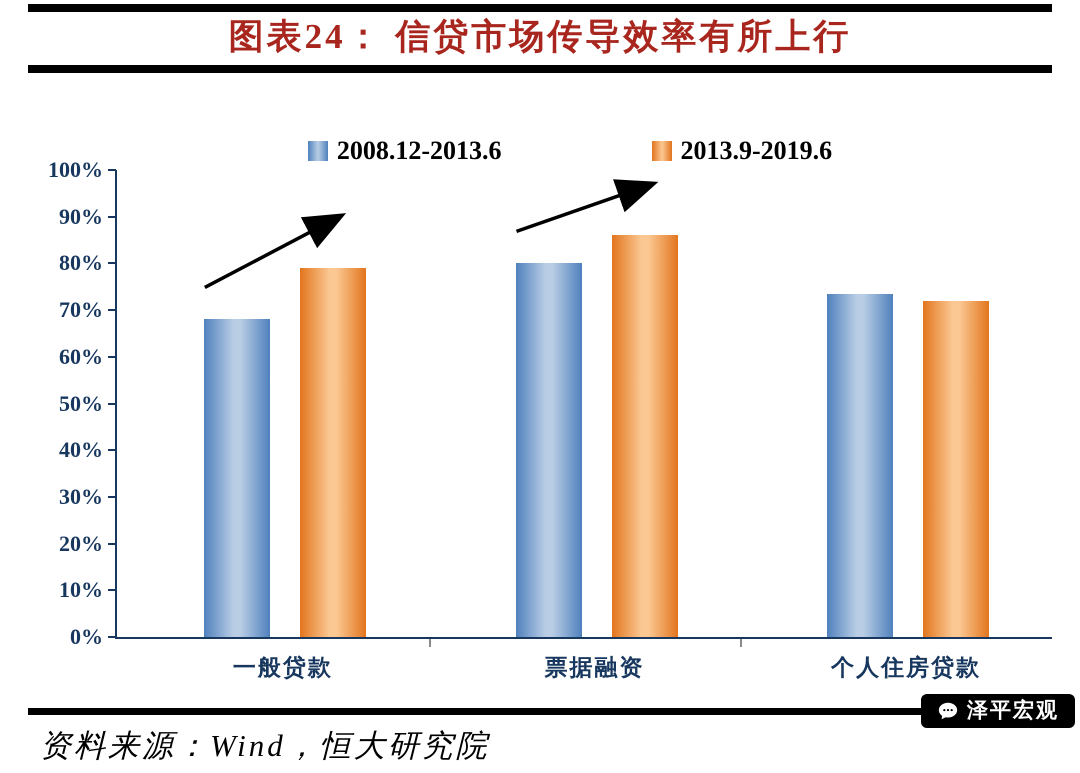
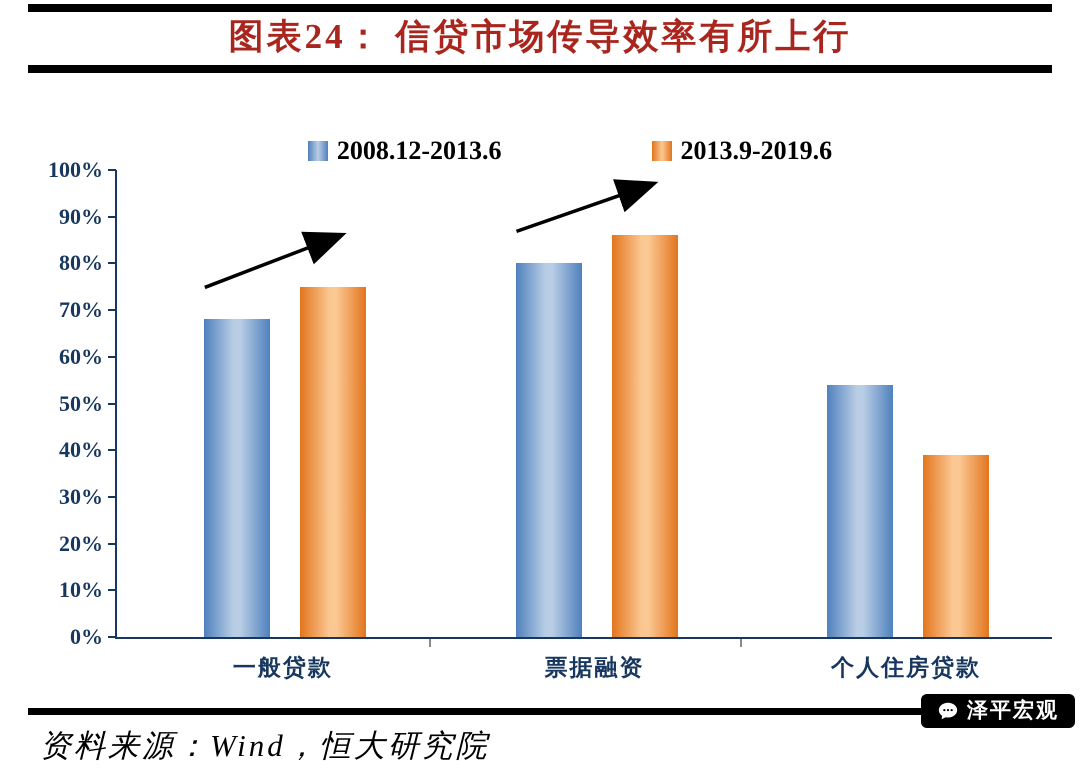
2013.9-2019.6/一般贷款: 79% -> 75%
2008.12-2013.6/个人住房贷款: 74% -> 54%
2013.9-2019.6/个人住房贷款: 72% -> 39%
